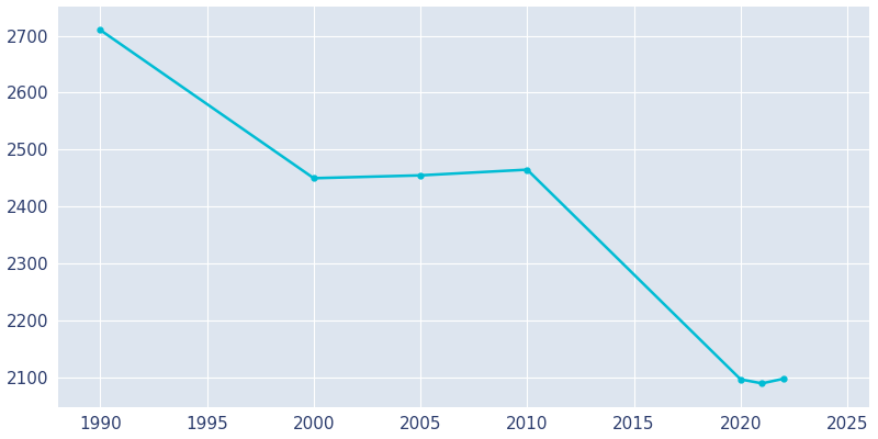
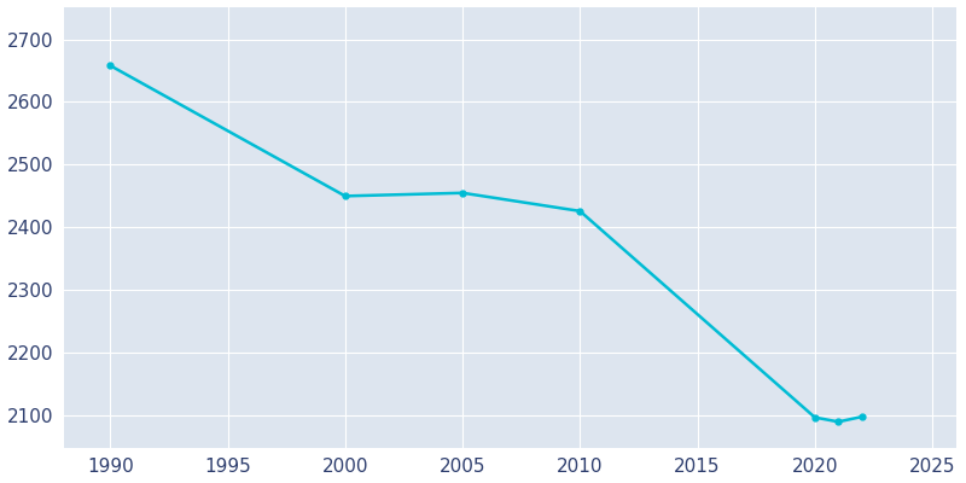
1990: 2710 -> 2658
2010: 2465 -> 2426
